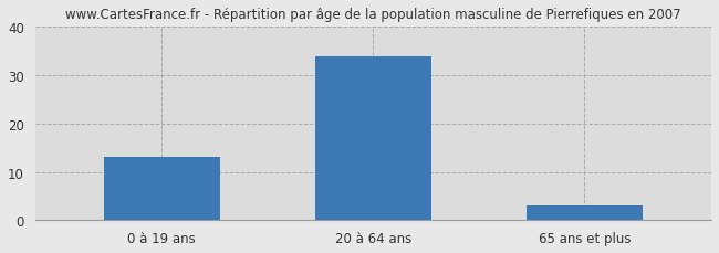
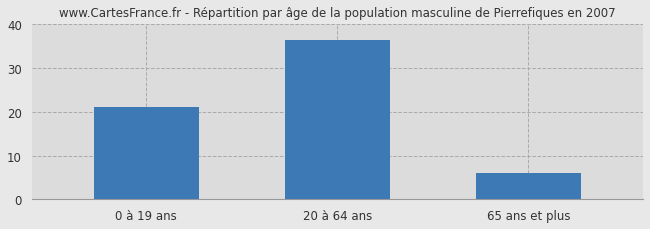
0 à 19 ans: 13.0 -> 21.0
20 à 64 ans: 34.0 -> 36.5
65 ans et plus: 3.0 -> 6.0
